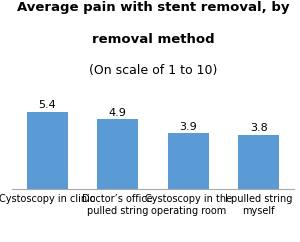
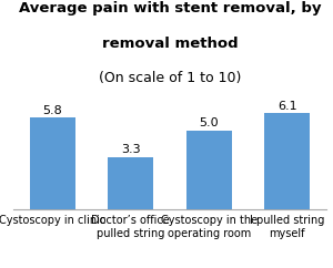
Cystoscopy in clinic: 5.4 -> 5.8
Doctor’s office pulled string: 4.9 -> 3.3
Cystoscopy in the operating room: 3.9 -> 5.0
I pulled string myself: 3.8 -> 6.1
